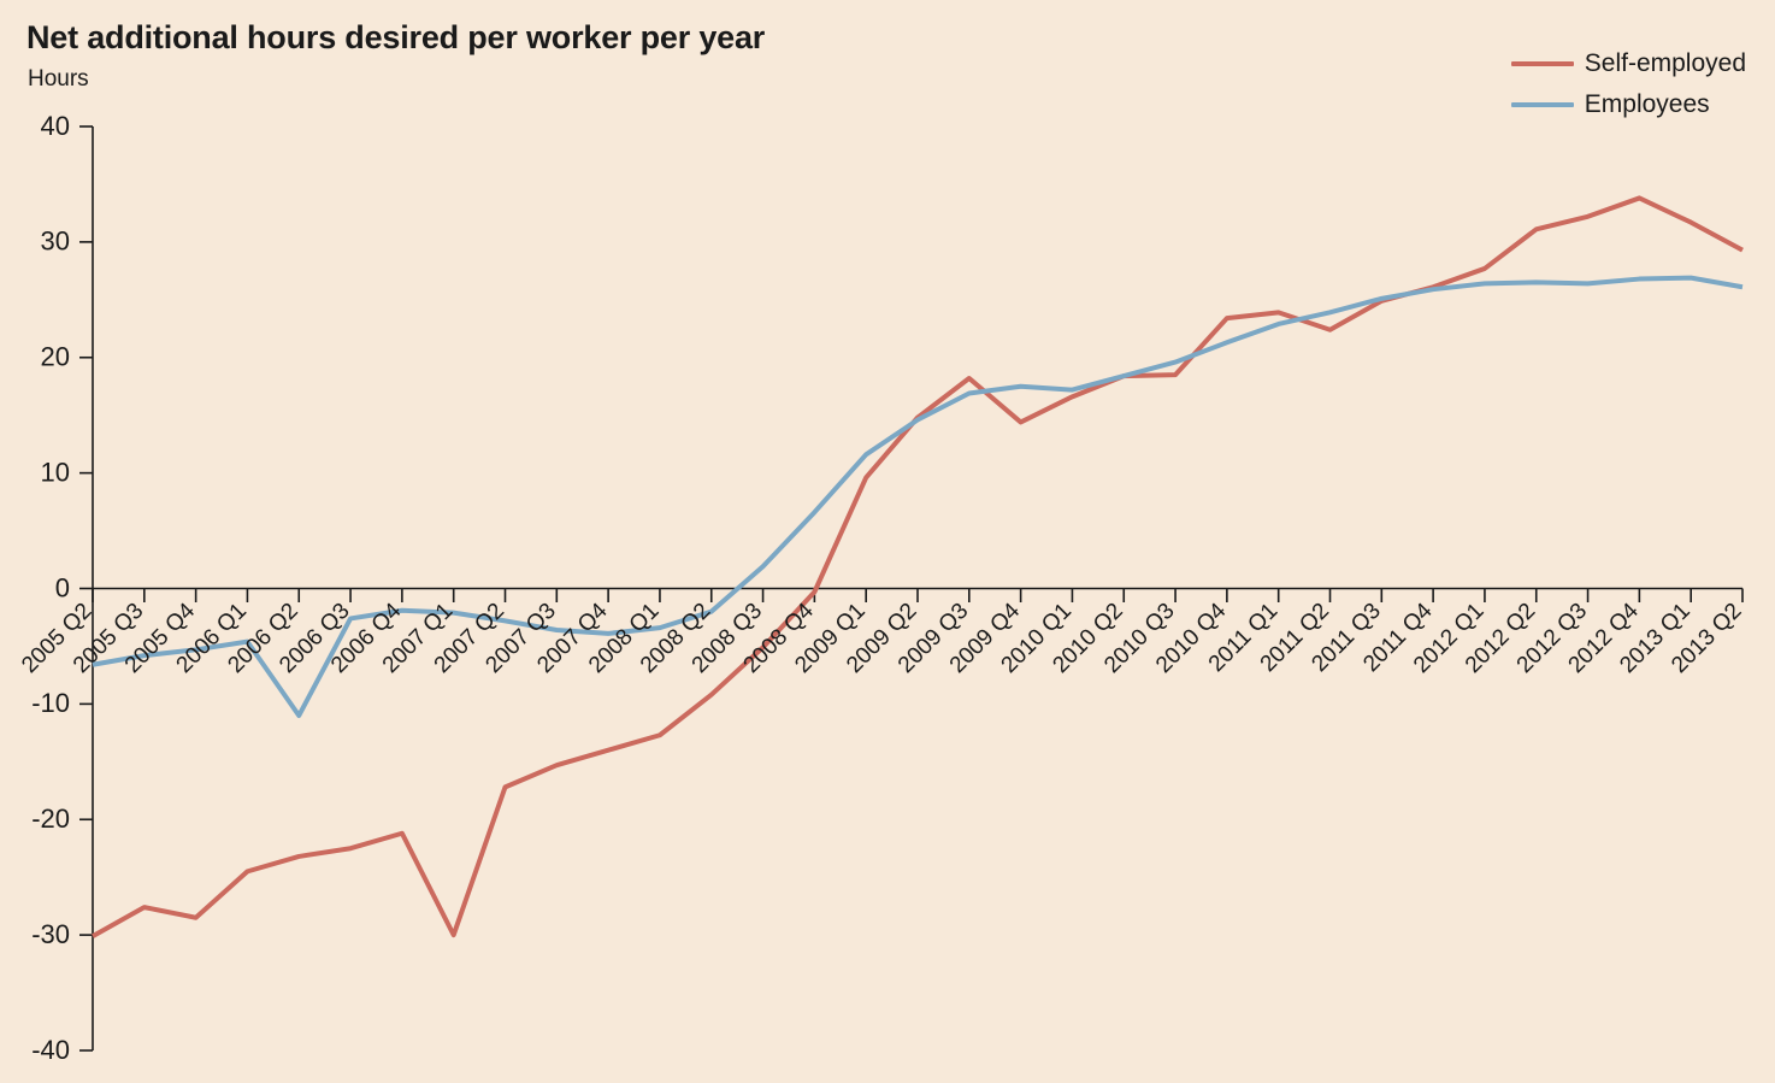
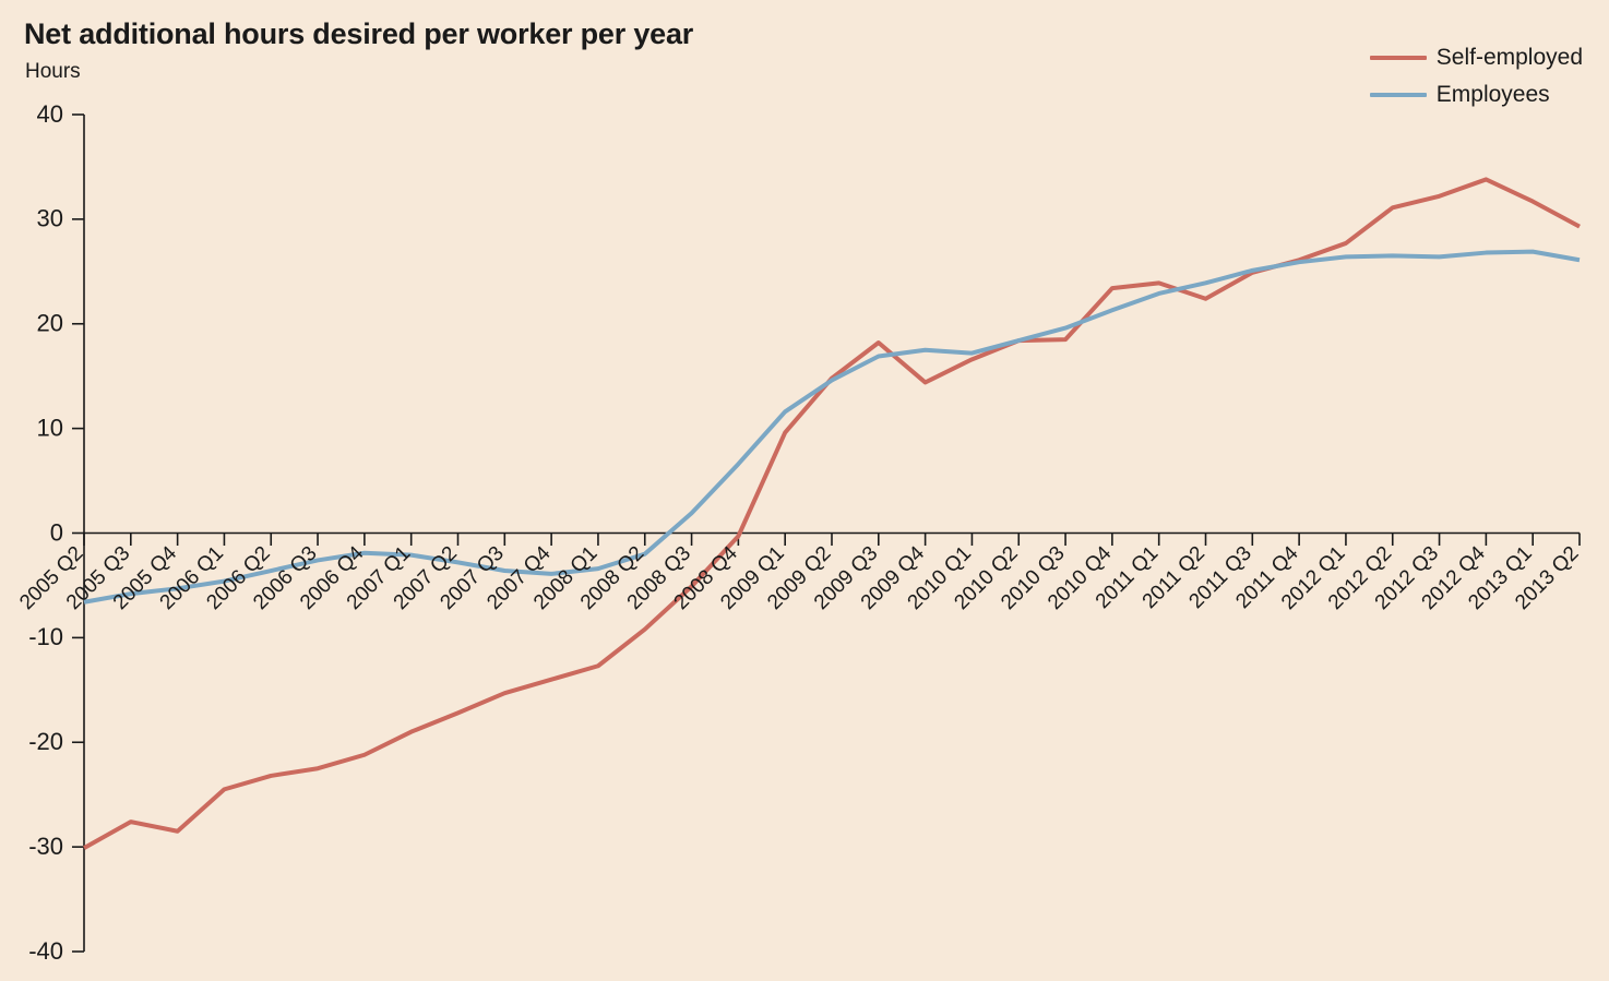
Employees/2006 Q2: -11 -> -4
Self-employed/2007 Q1: -30 -> -19
